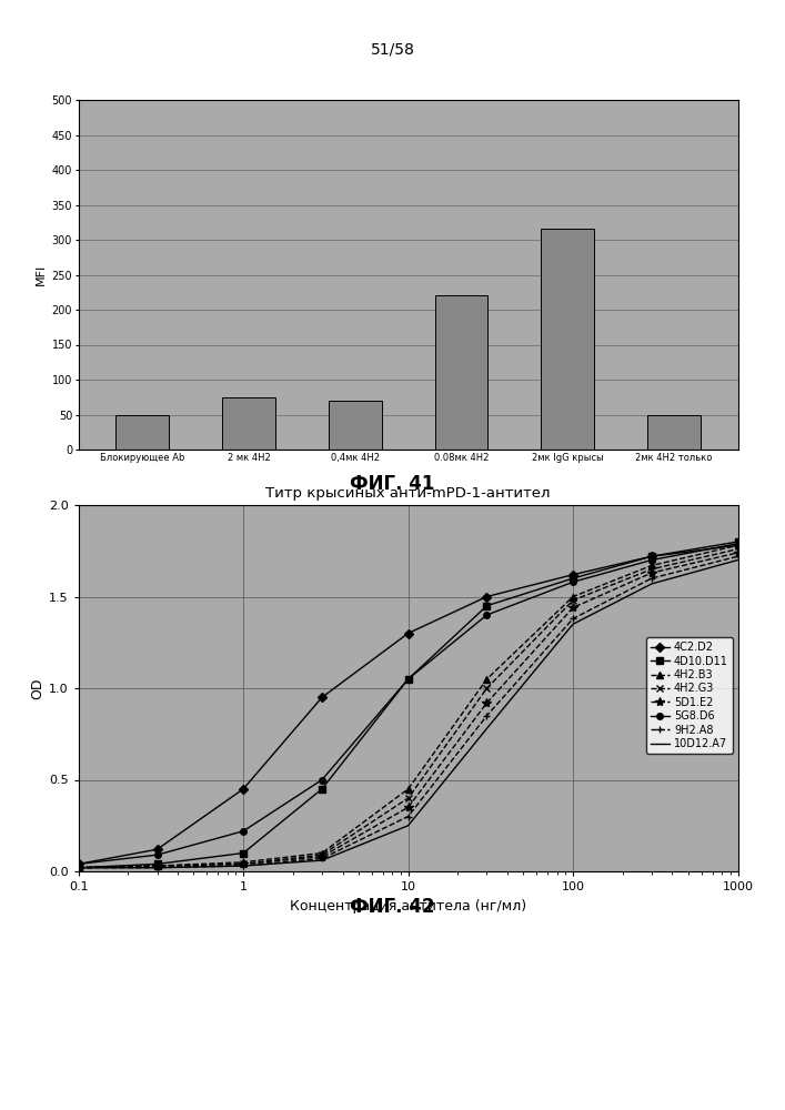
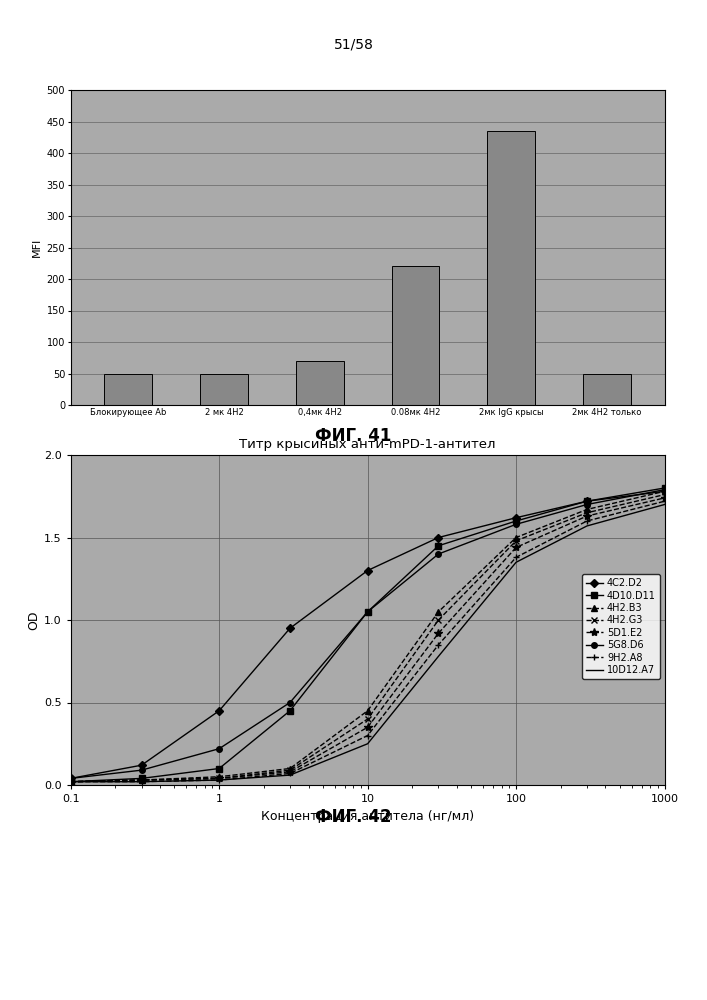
2 мк 4H2: 74 -> 50
2мк IgG крысы: 316 -> 435
